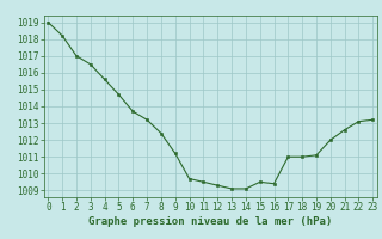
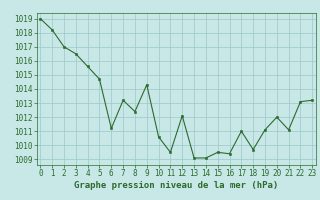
6: 1013.7 -> 1011.2
9: 1011.2 -> 1014.3
10: 1009.7 -> 1010.6
12: 1009.3 -> 1012.1
18: 1011.0 -> 1009.7
21: 1012.6 -> 1011.1
